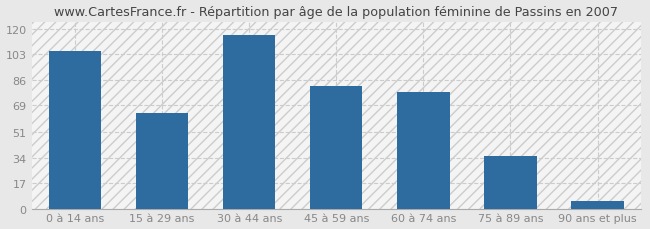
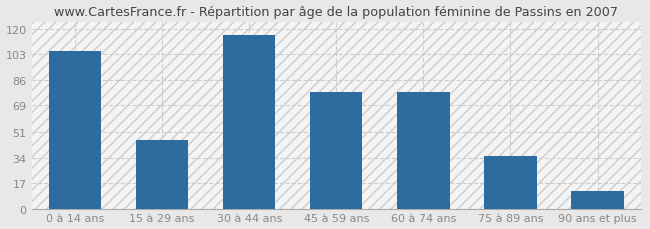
15 à 29 ans: 64 -> 46
45 à 59 ans: 82 -> 78
90 ans et plus: 5 -> 12
